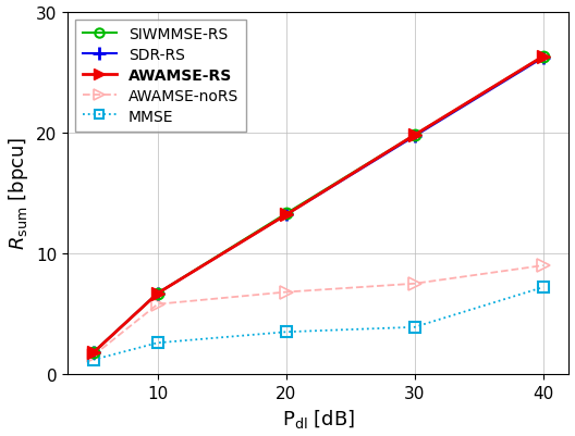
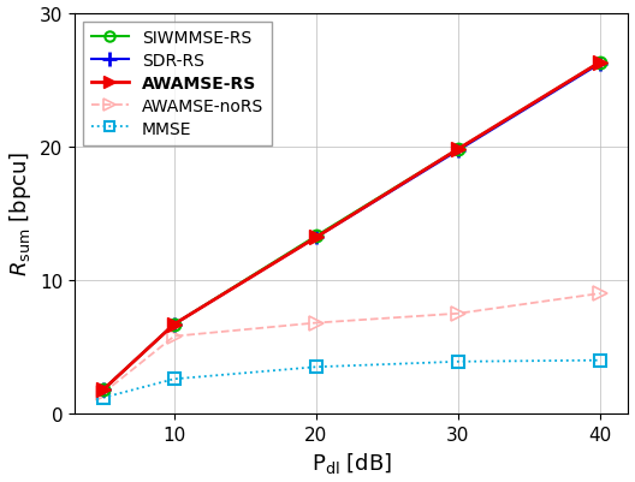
MMSE/40: 7.2 -> 4.0
